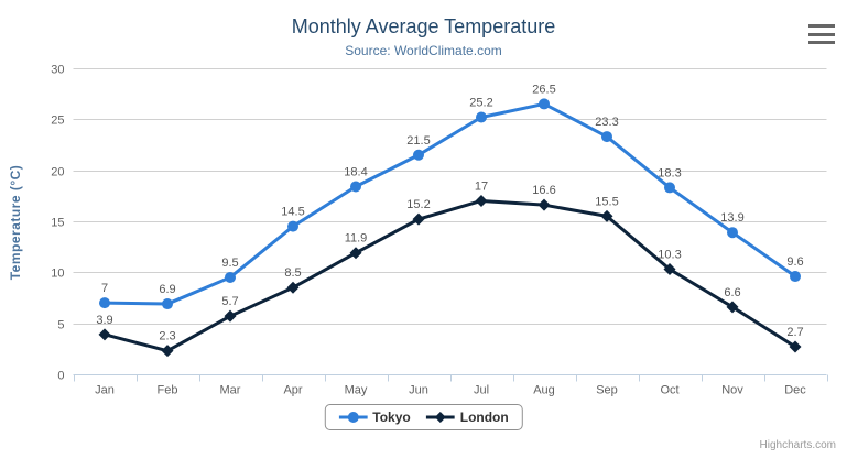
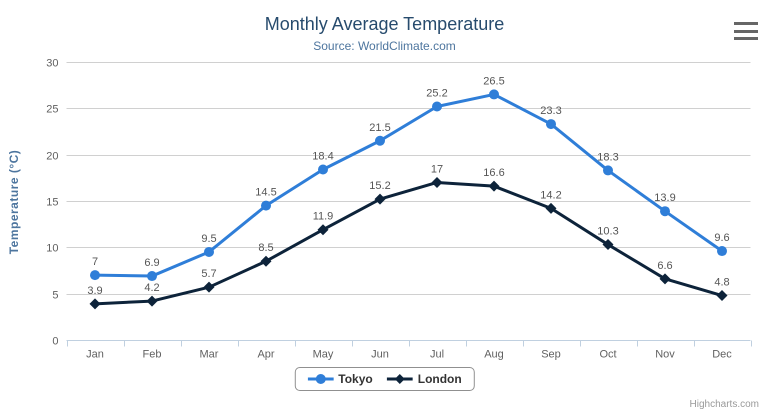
London/Feb: 2.3 -> 4.2
London/Sep: 15.5 -> 14.2
London/Dec: 2.7 -> 4.8
